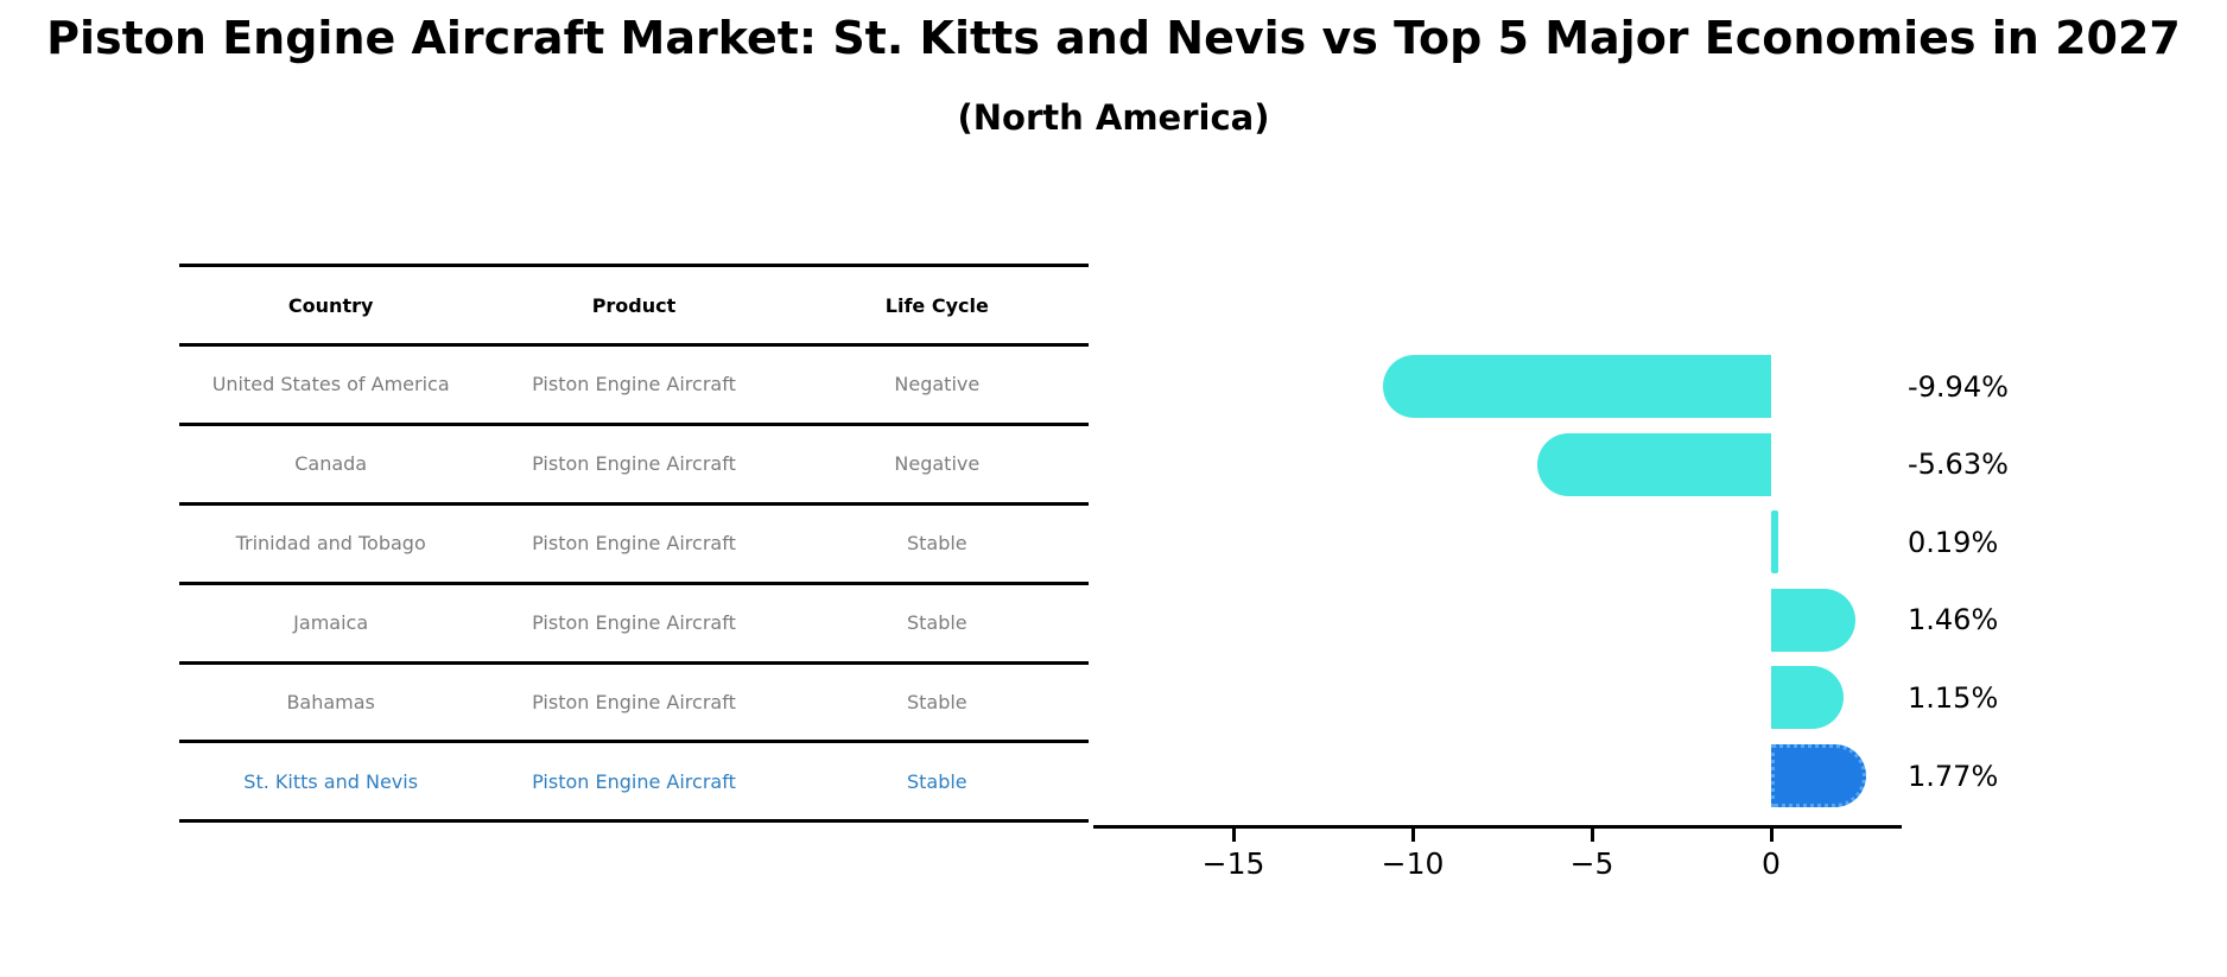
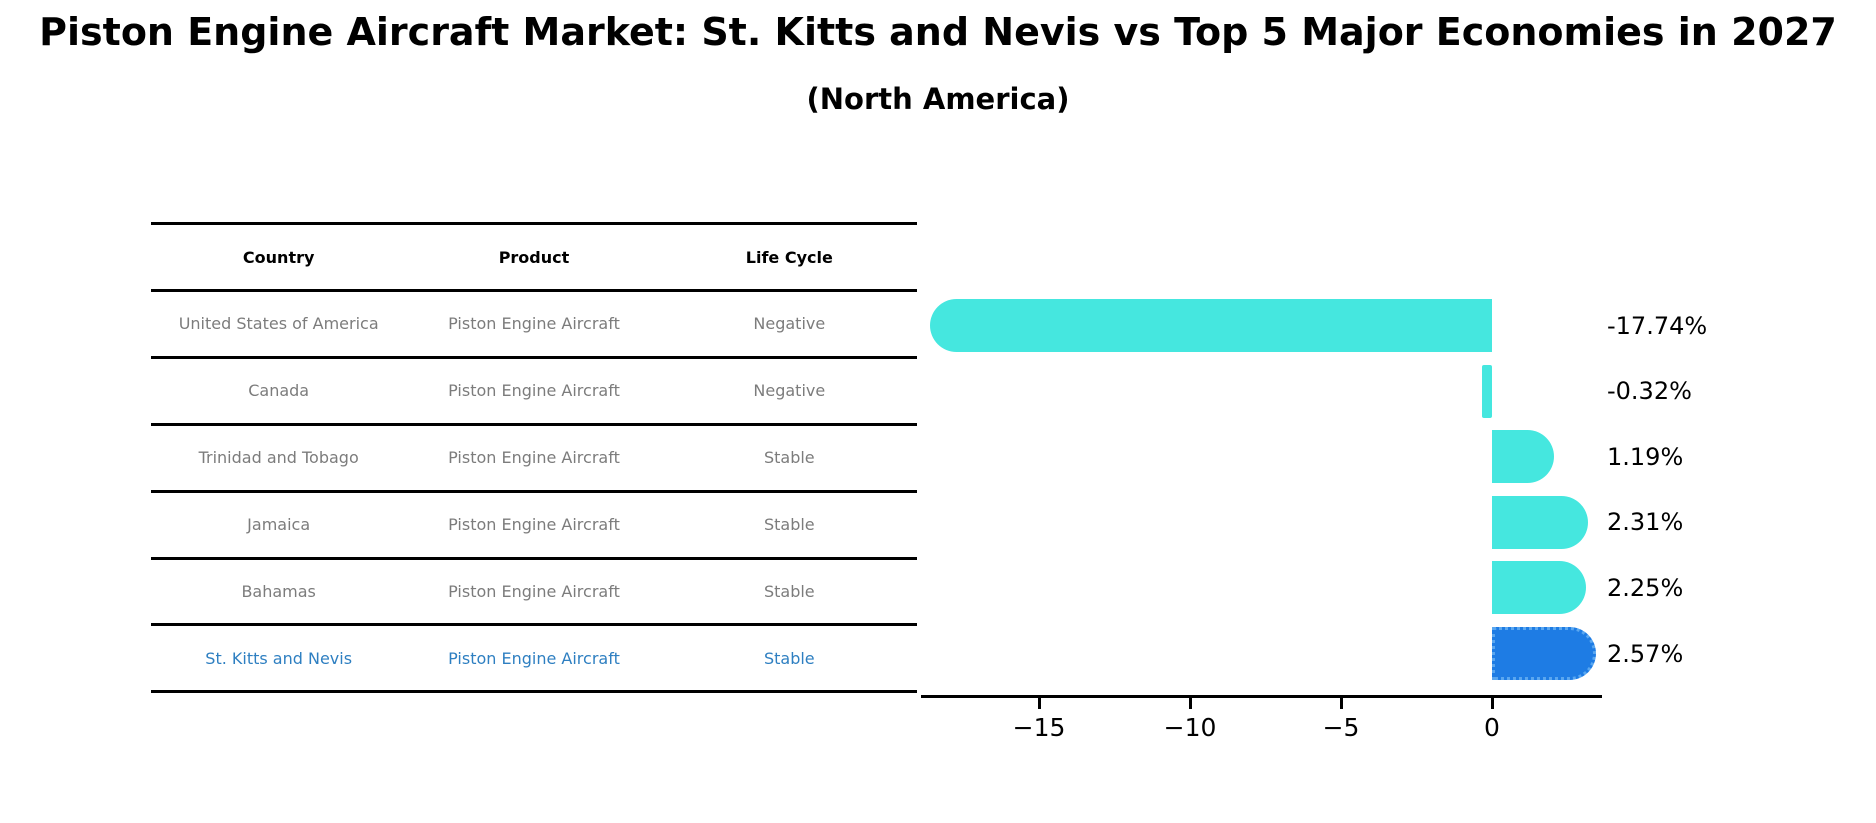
United States of America: -9.94% -> -17.74%
Canada: -5.63% -> -0.32%
Trinidad and Tobago: 0.19% -> 1.19%
Jamaica: 1.46% -> 2.31%
Bahamas: 1.15% -> 2.25%
St. Kitts and Nevis: 1.77% -> 2.57%
